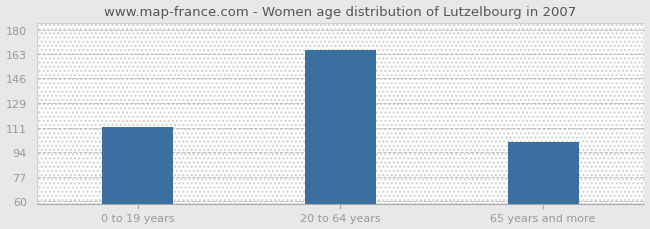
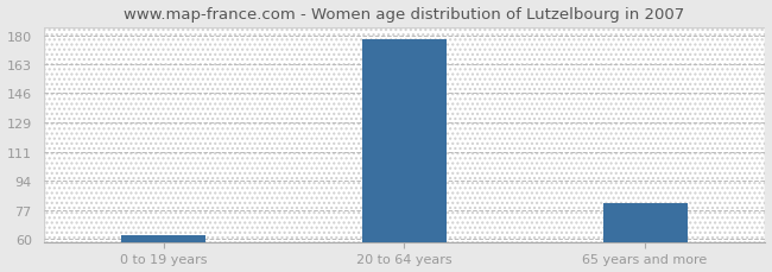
0 to 19 years: 112 -> 62
20 to 64 years: 166 -> 178
65 years and more: 101 -> 81
